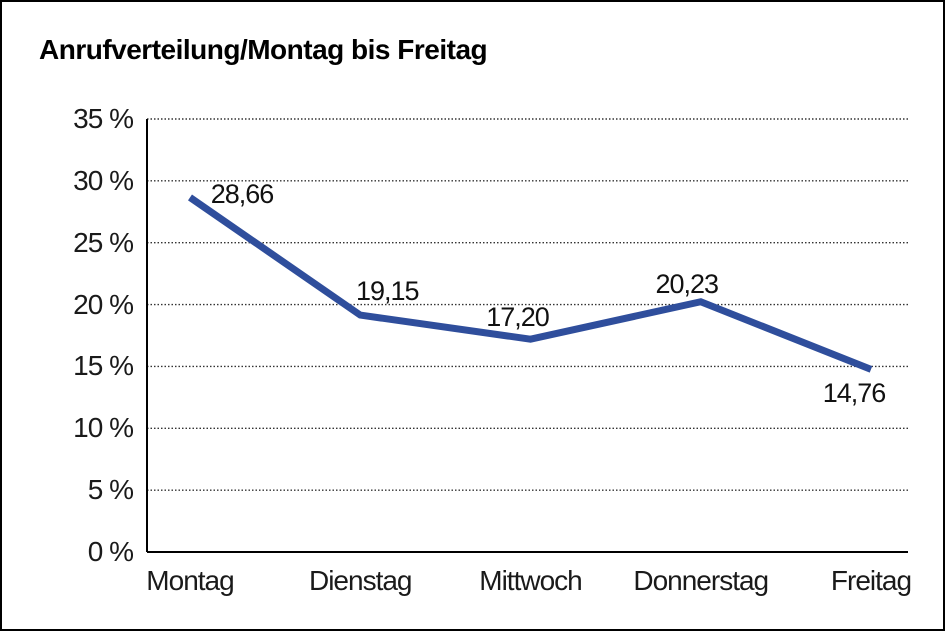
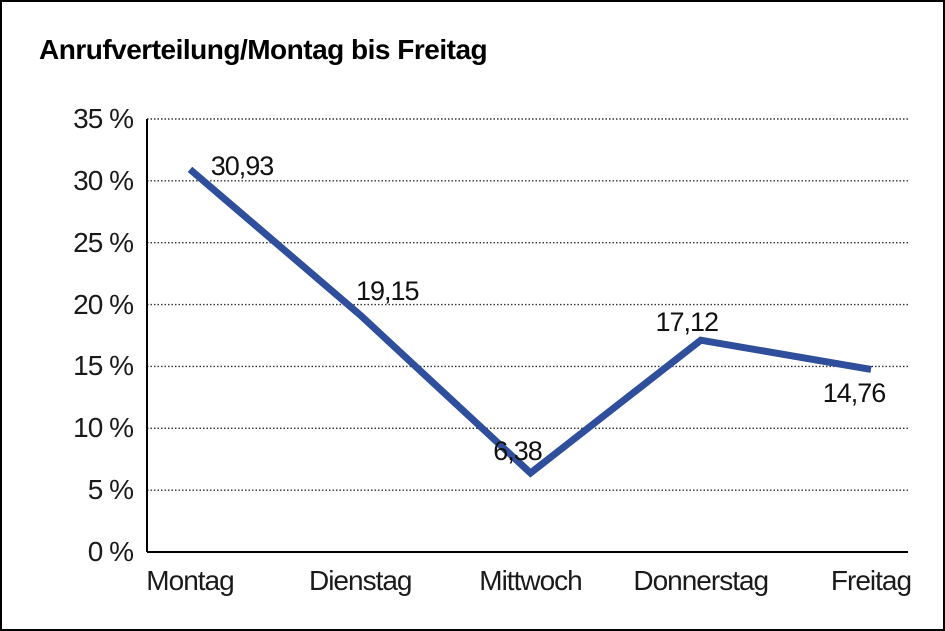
Montag: 28,66 -> 30,93
Mittwoch: 17,20 -> 6,38
Donnerstag: 20,23 -> 17,12
